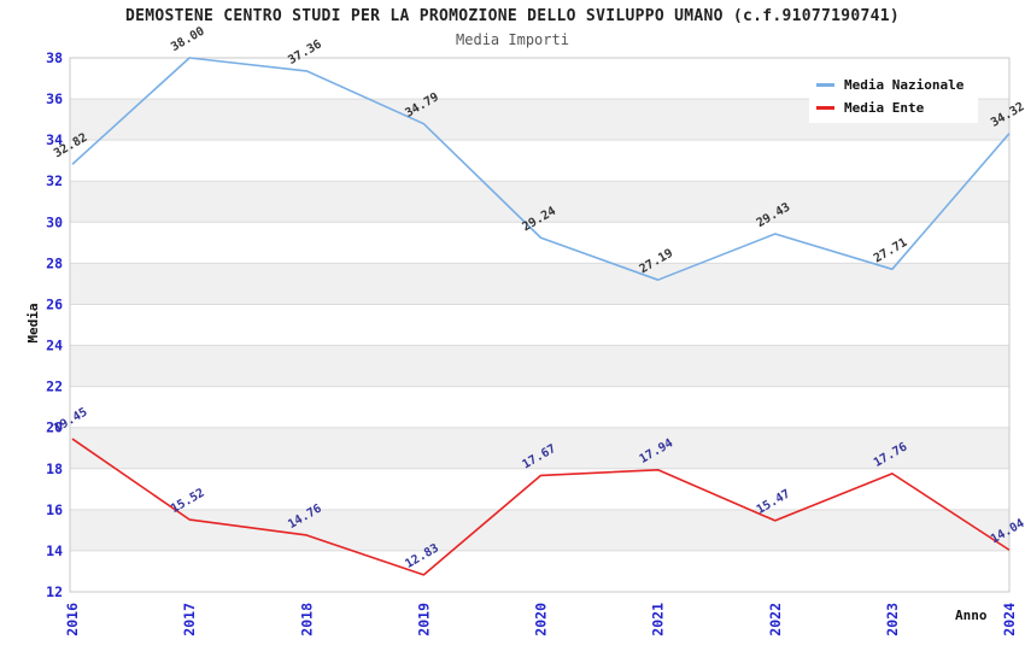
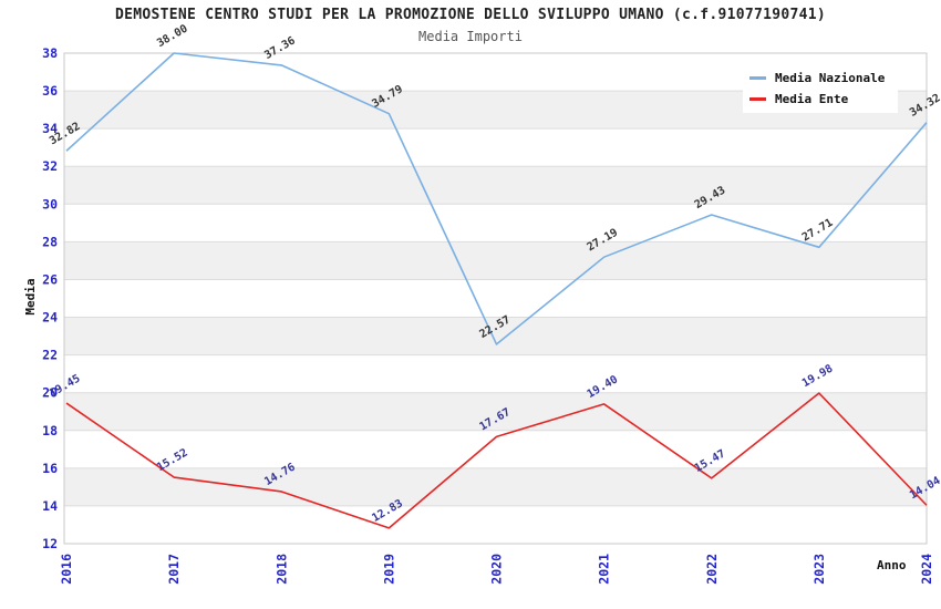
Media Nazionale/2020: 29.24 -> 22.57
Media Ente/2021: 17.94 -> 19.40
Media Ente/2023: 17.76 -> 19.98
